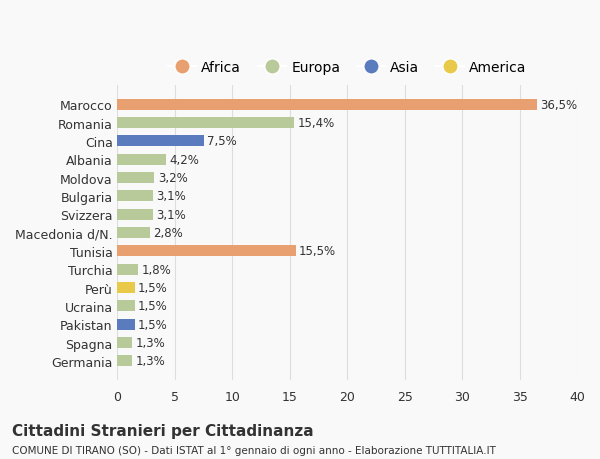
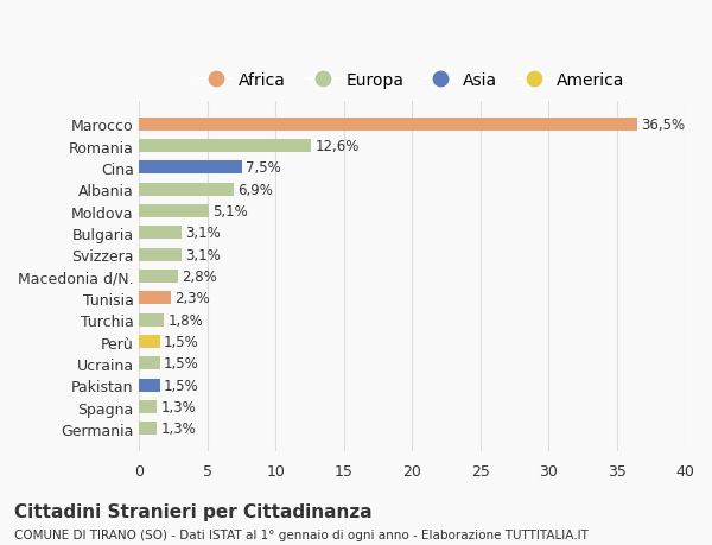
Romania: 15,4% -> 12,6%
Albania: 4,2% -> 6,9%
Moldova: 3,2% -> 5,1%
Tunisia: 15,5% -> 2,3%
